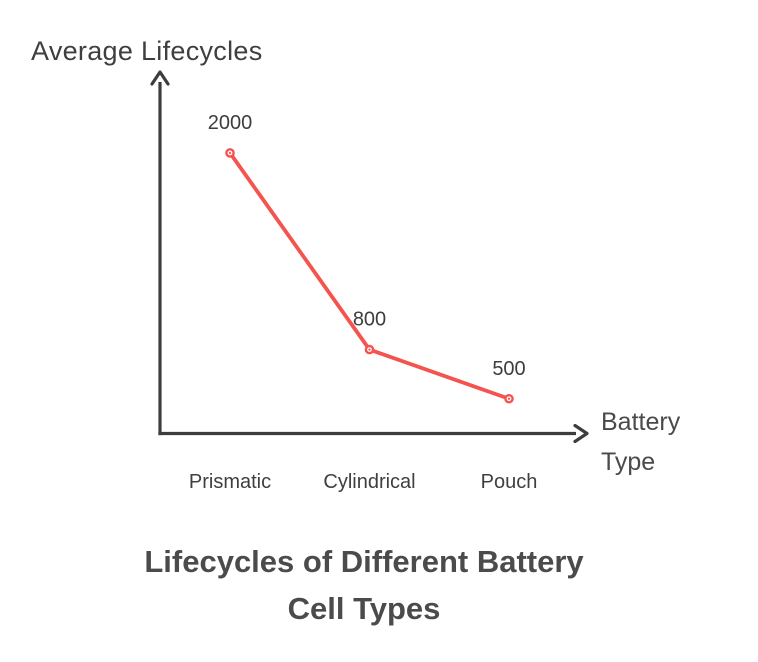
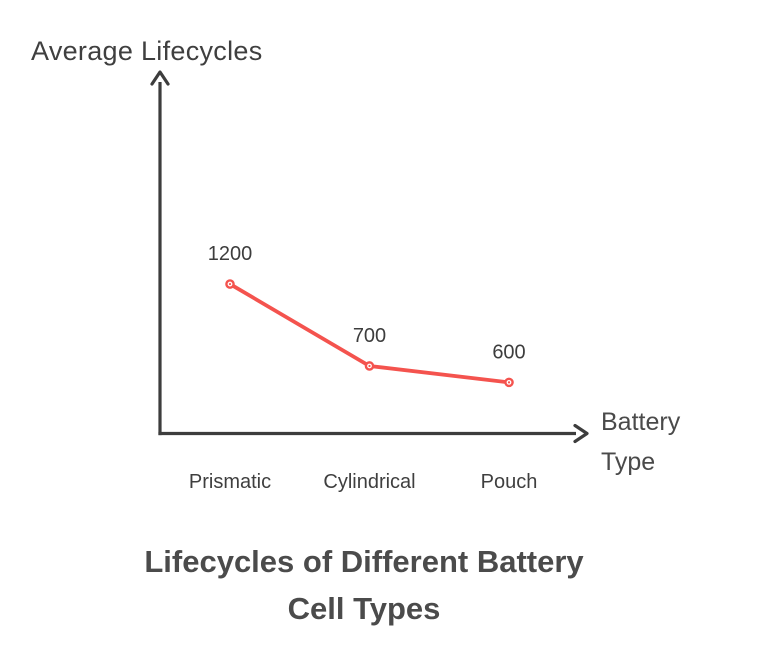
Prismatic: 2000 -> 1200
Cylindrical: 800 -> 700
Pouch: 500 -> 600
